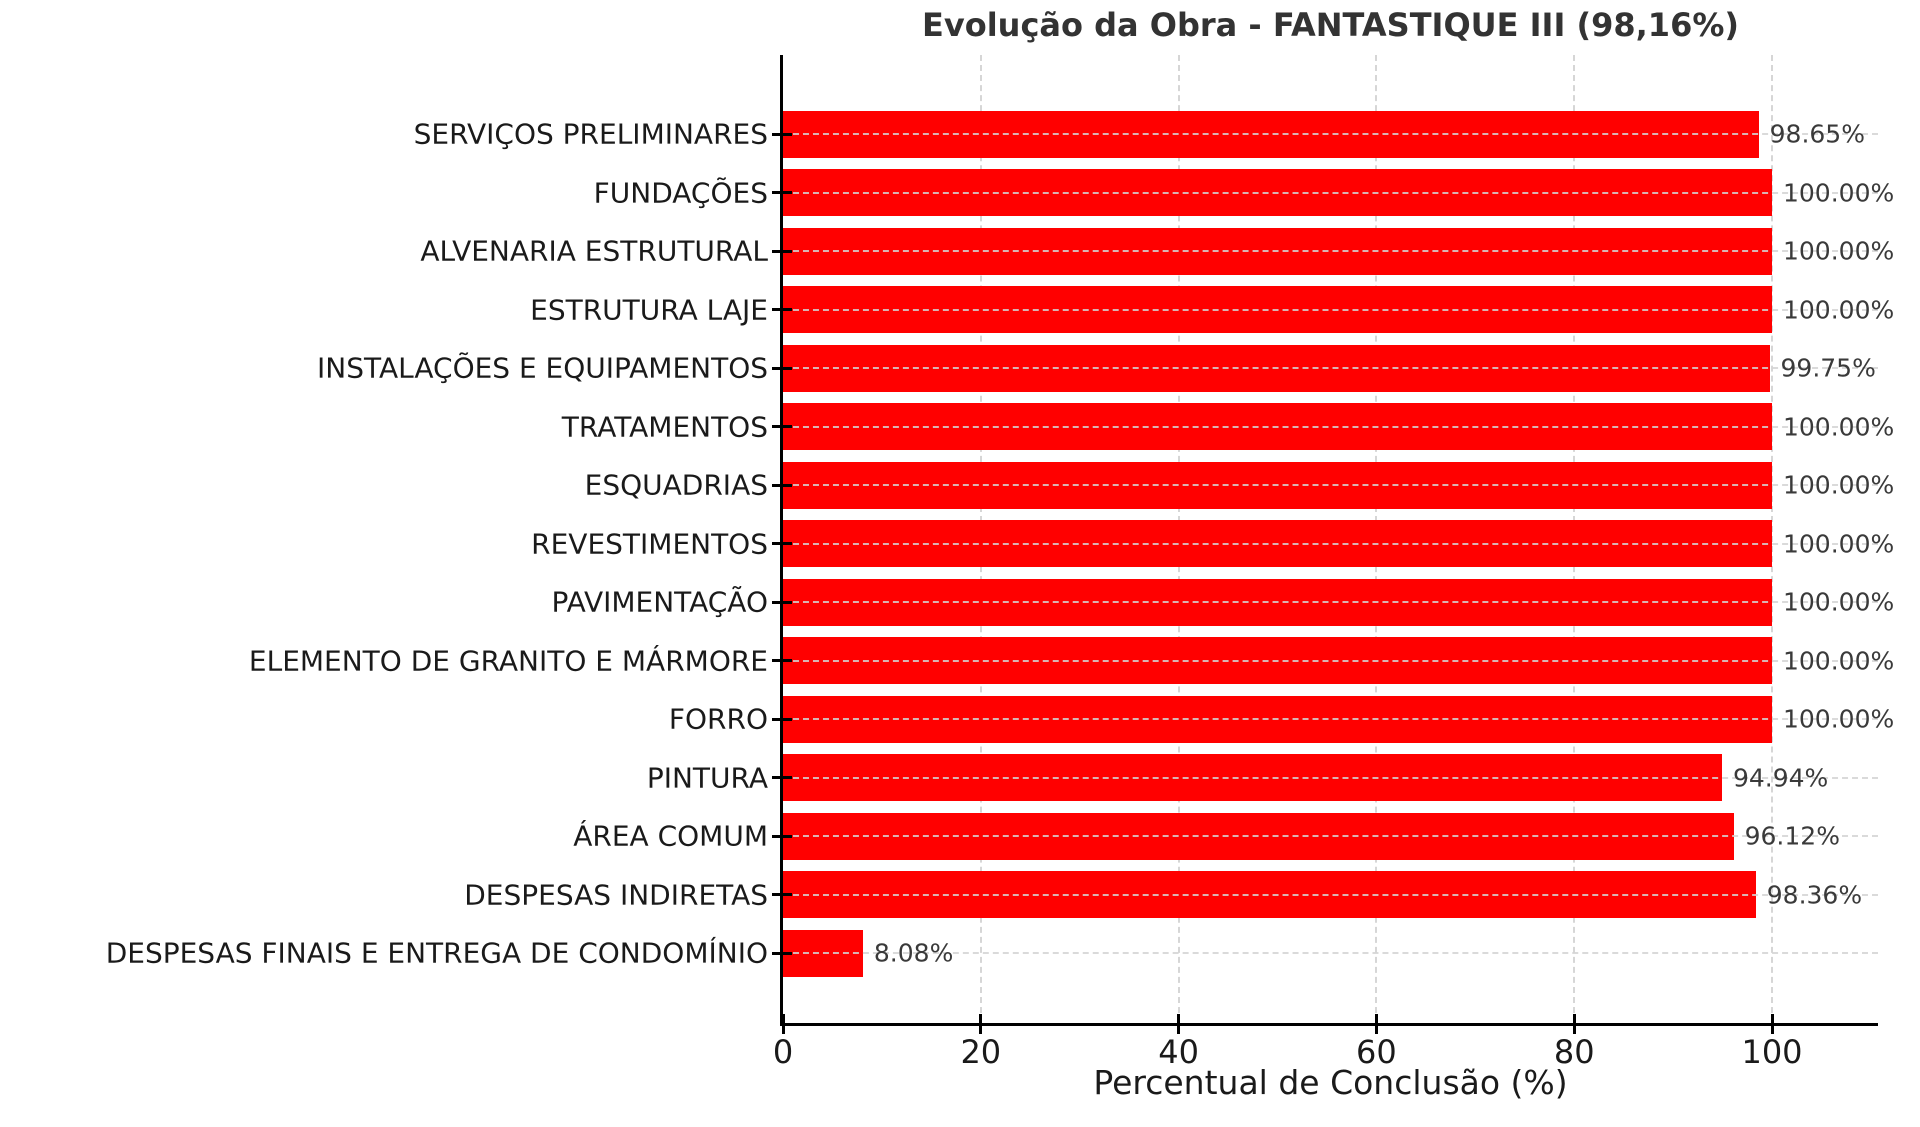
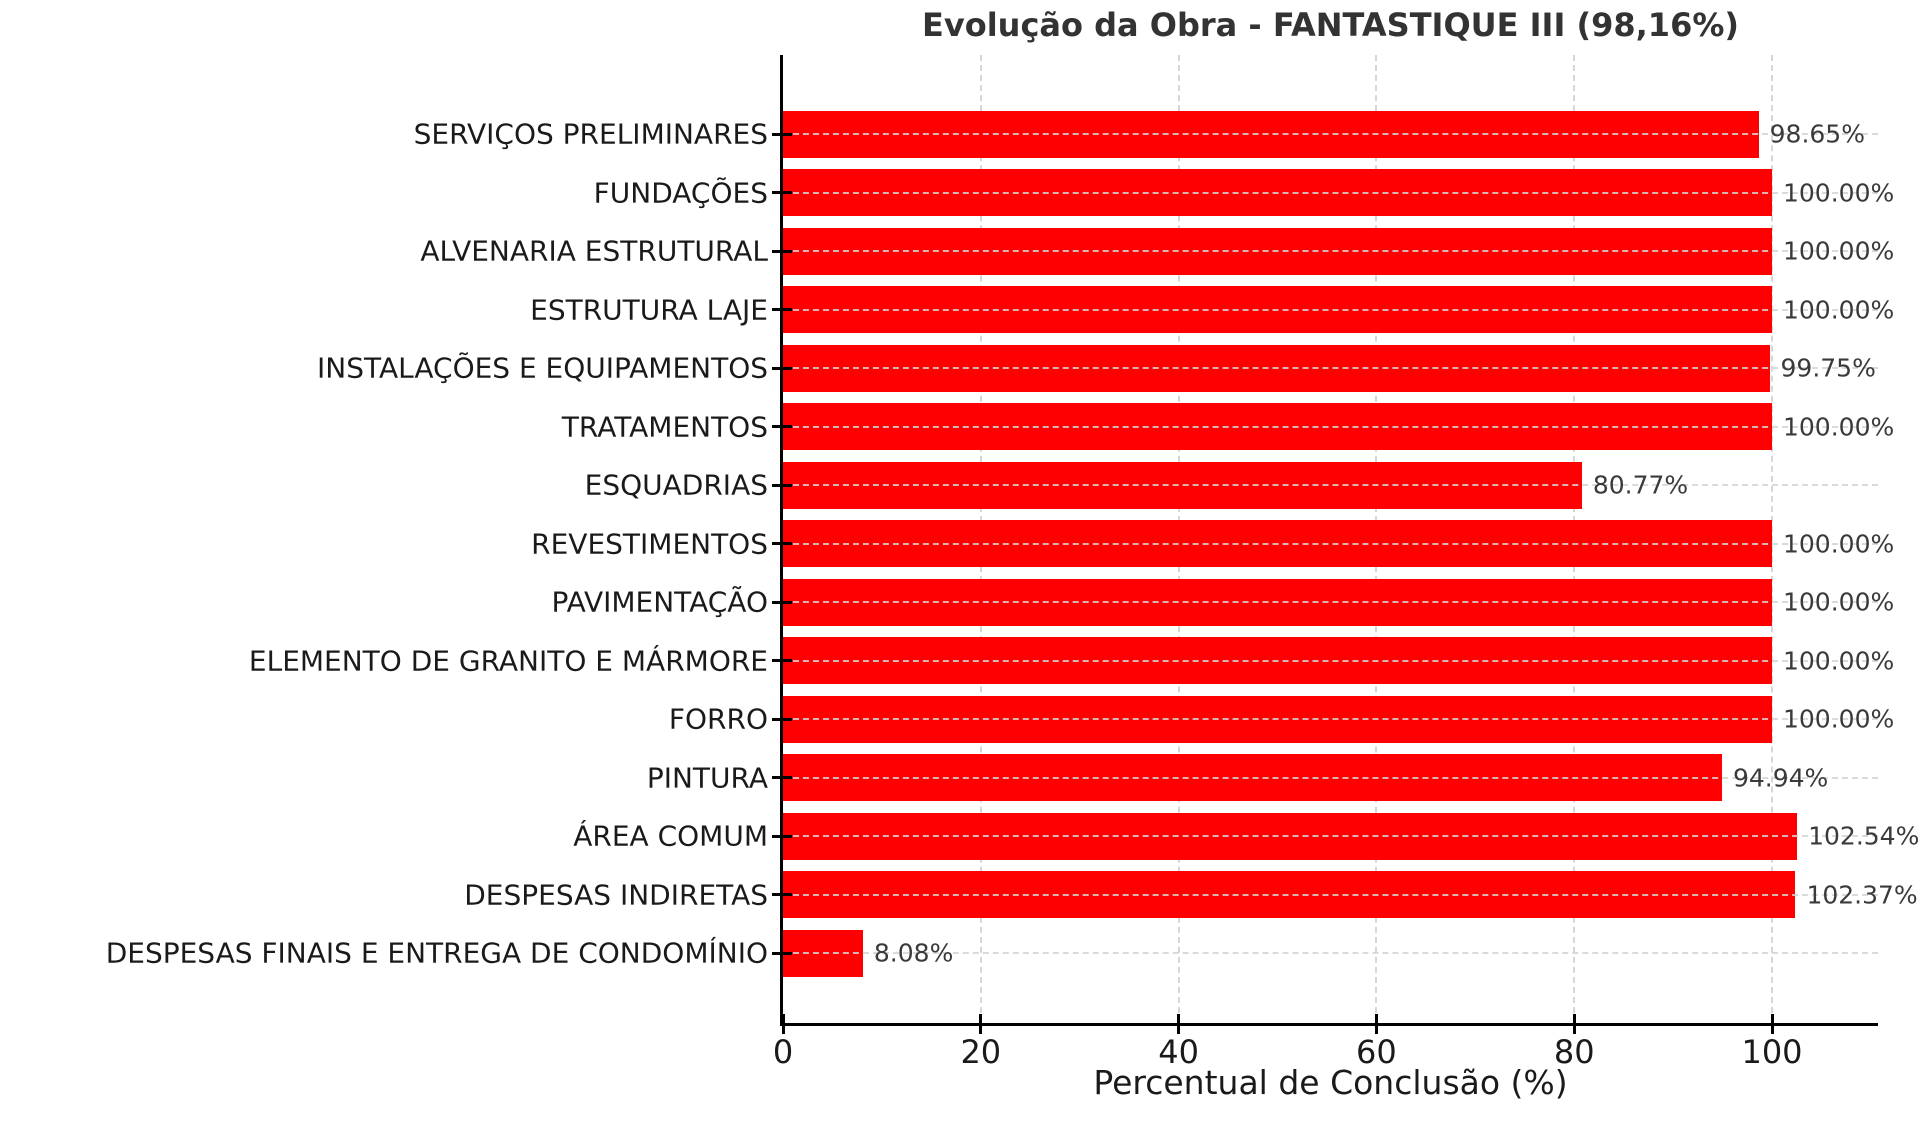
ESQUADRIAS: 100.00% -> 80.77%
ÁREA COMUM: 96.12% -> 102.54%
DESPESAS INDIRETAS: 98.36% -> 102.37%
